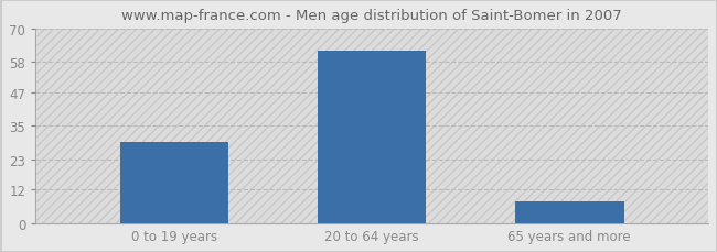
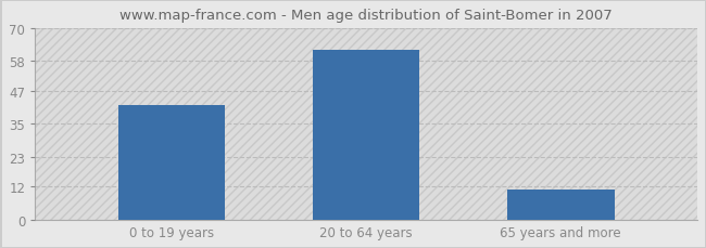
0 to 19 years: 29 -> 42
65 years and more: 8 -> 11
